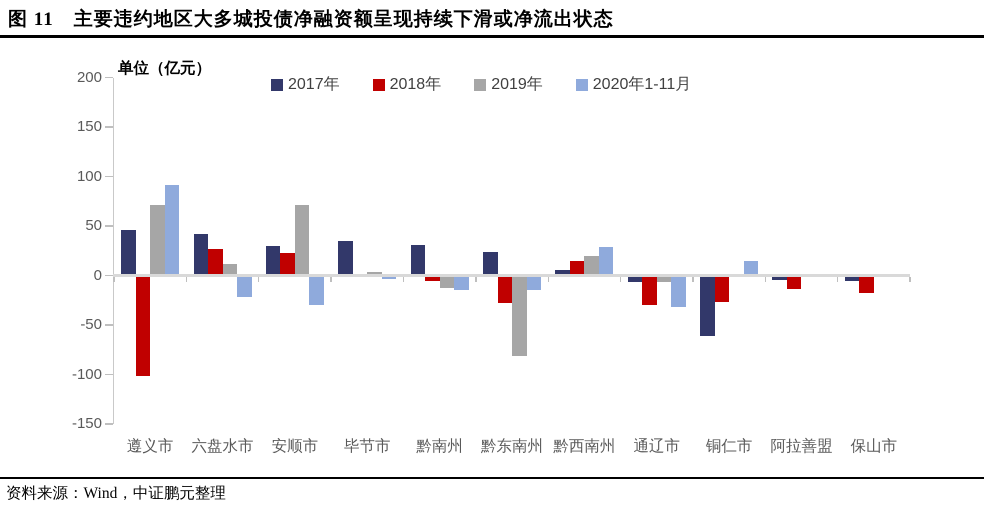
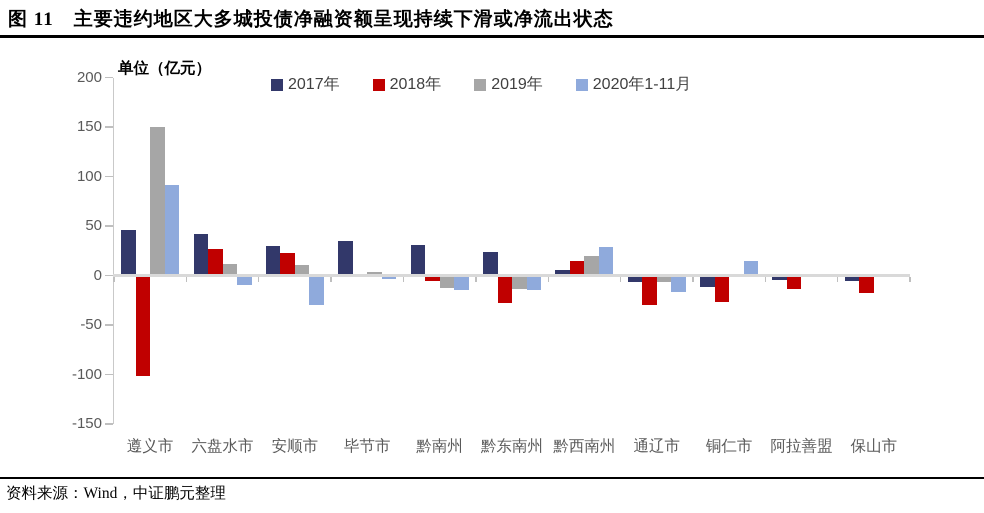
2019年/遵义市: 70 -> 150
2020年1-11月/六盘水市: -20 -> -10
2019年/安顺市: 70 -> 10
2019年/黔东南州: -80 -> -10
2020年1-11月/通辽市: -30 -> -20
2017年/铜仁市: -60 -> -10
